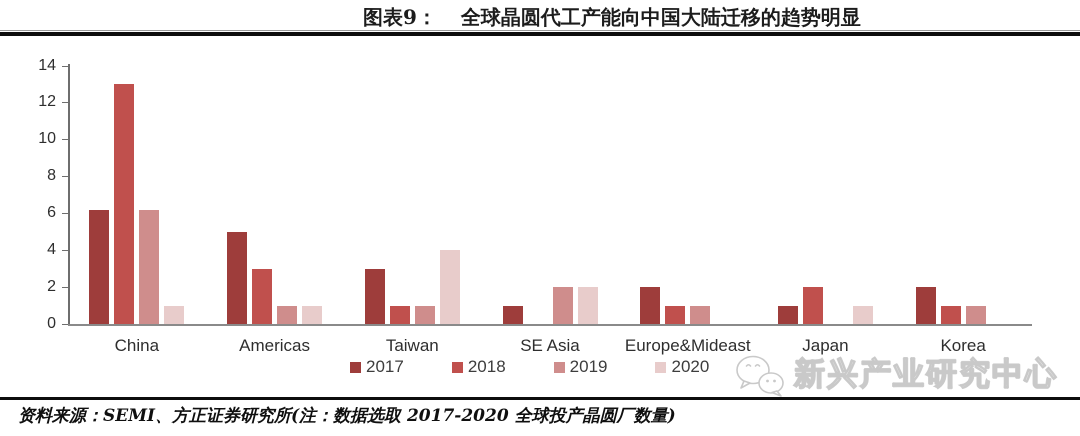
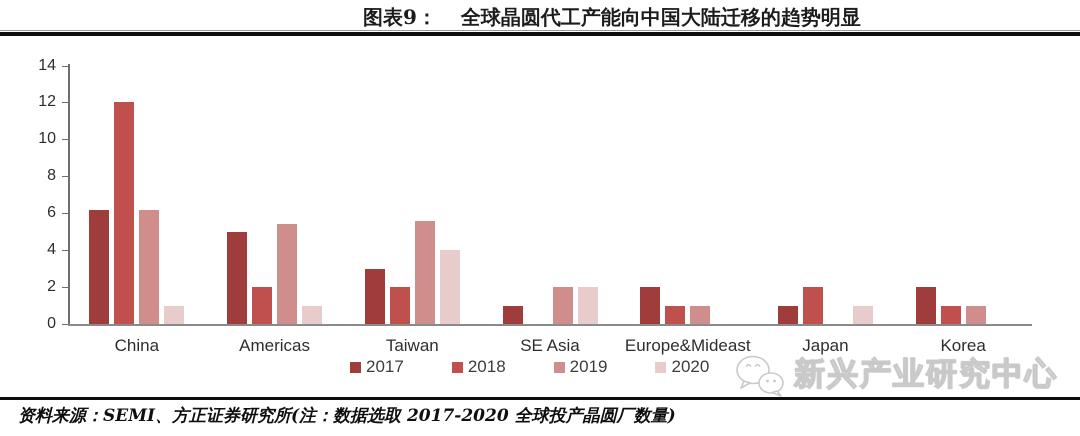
2018/China: 13 -> 12
2018/Americas: 3 -> 2
2019/Americas: 1.0 -> 5.4
2018/Taiwan: 1 -> 2
2019/Taiwan: 1.0 -> 5.6
